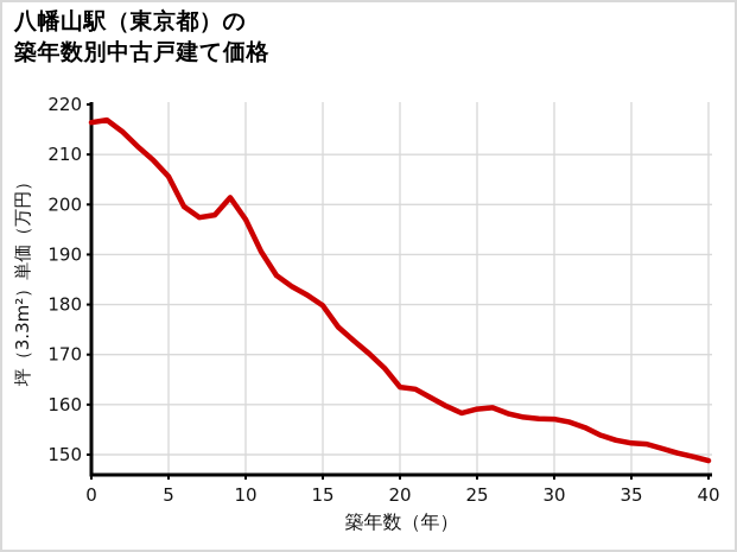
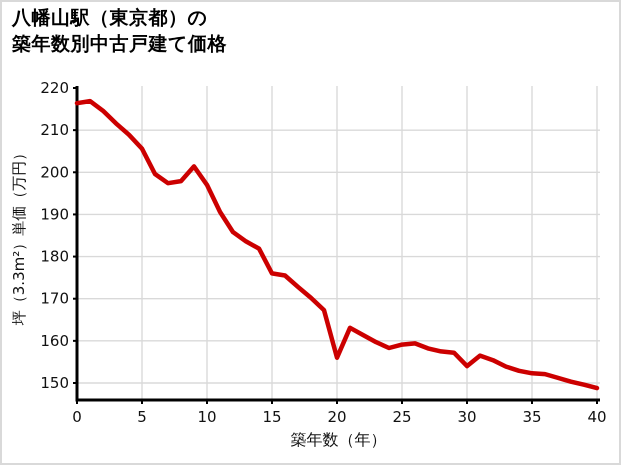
15: 180 -> 176
20: 164 -> 156
30: 157 -> 154
